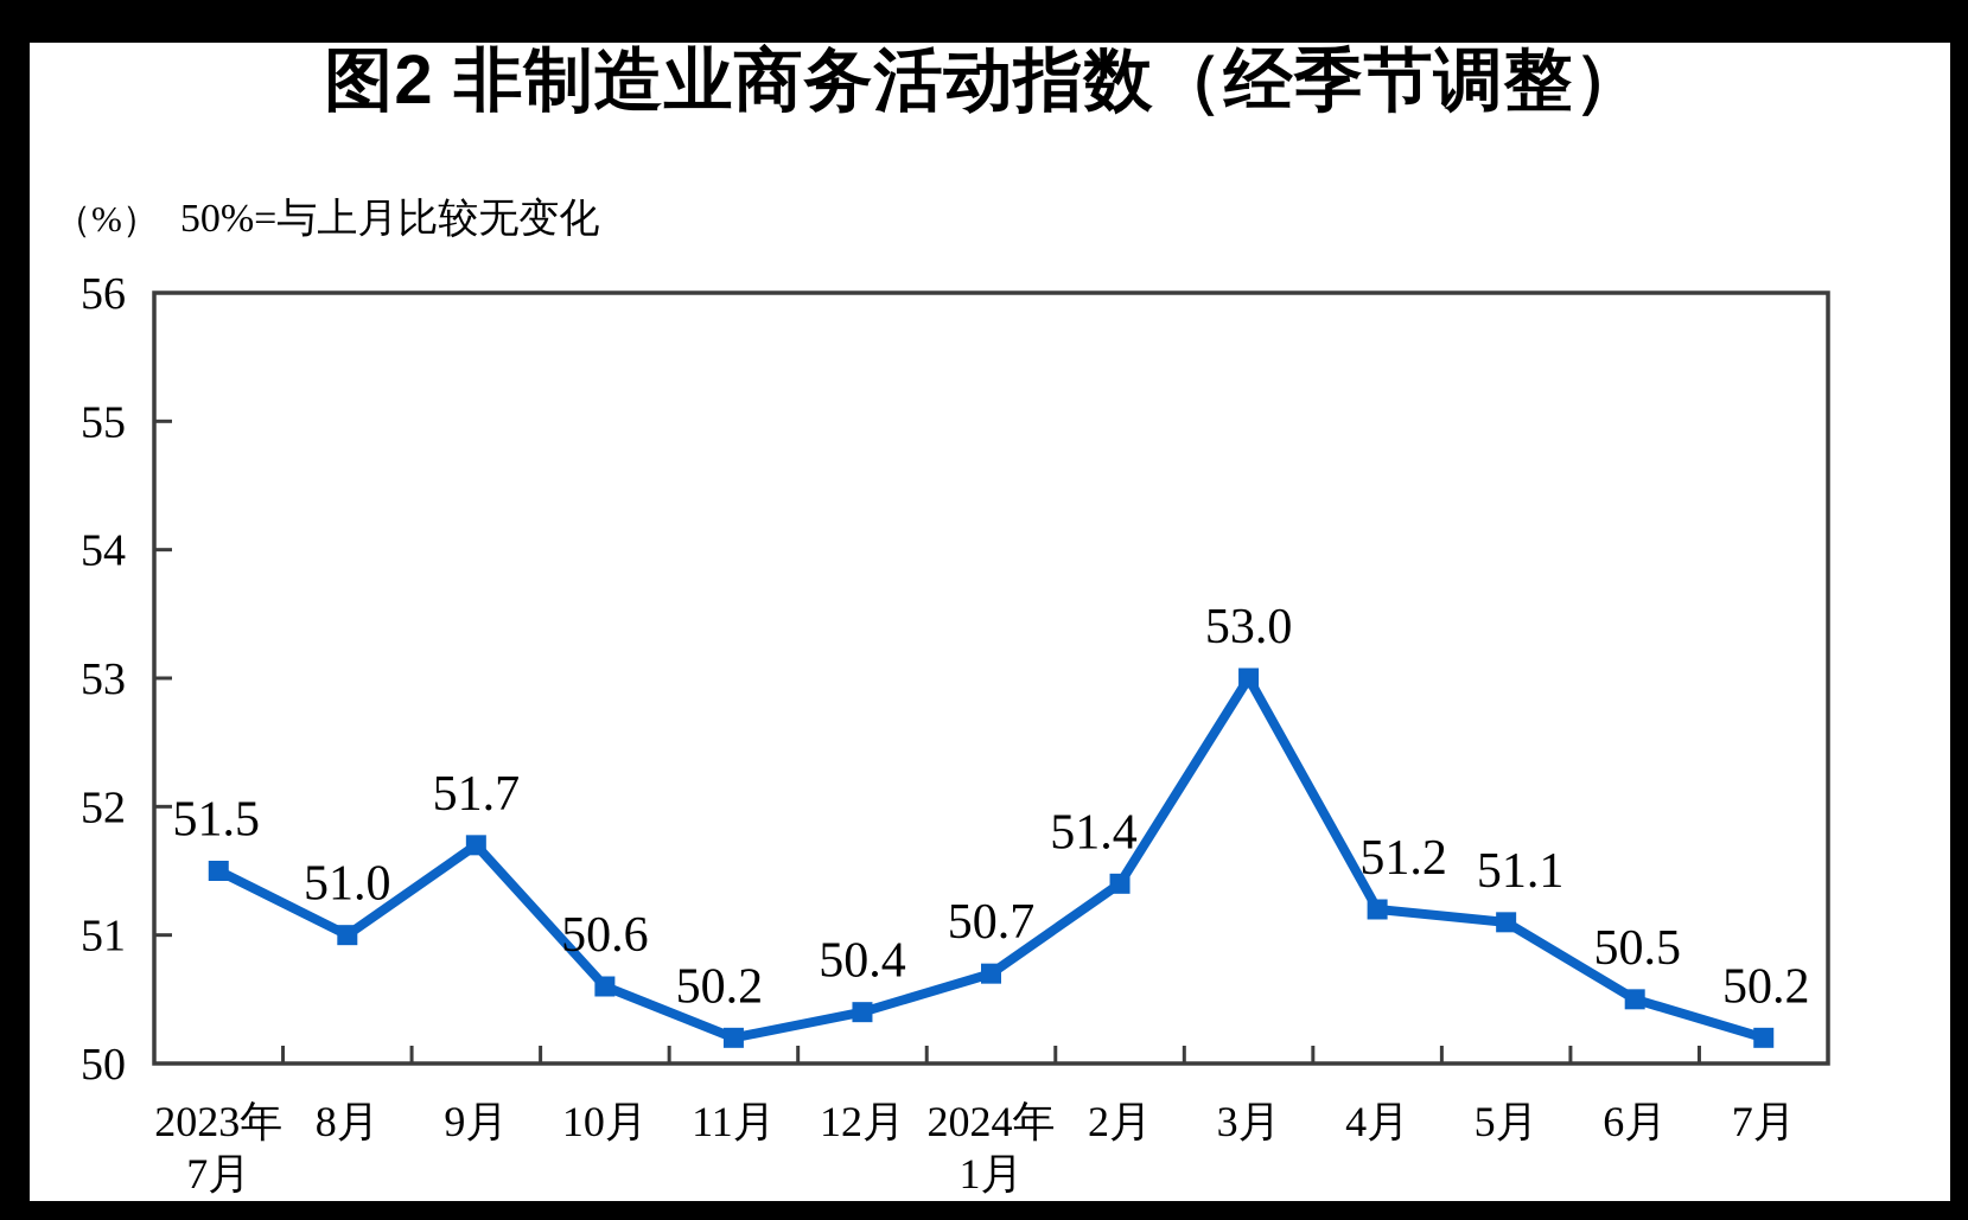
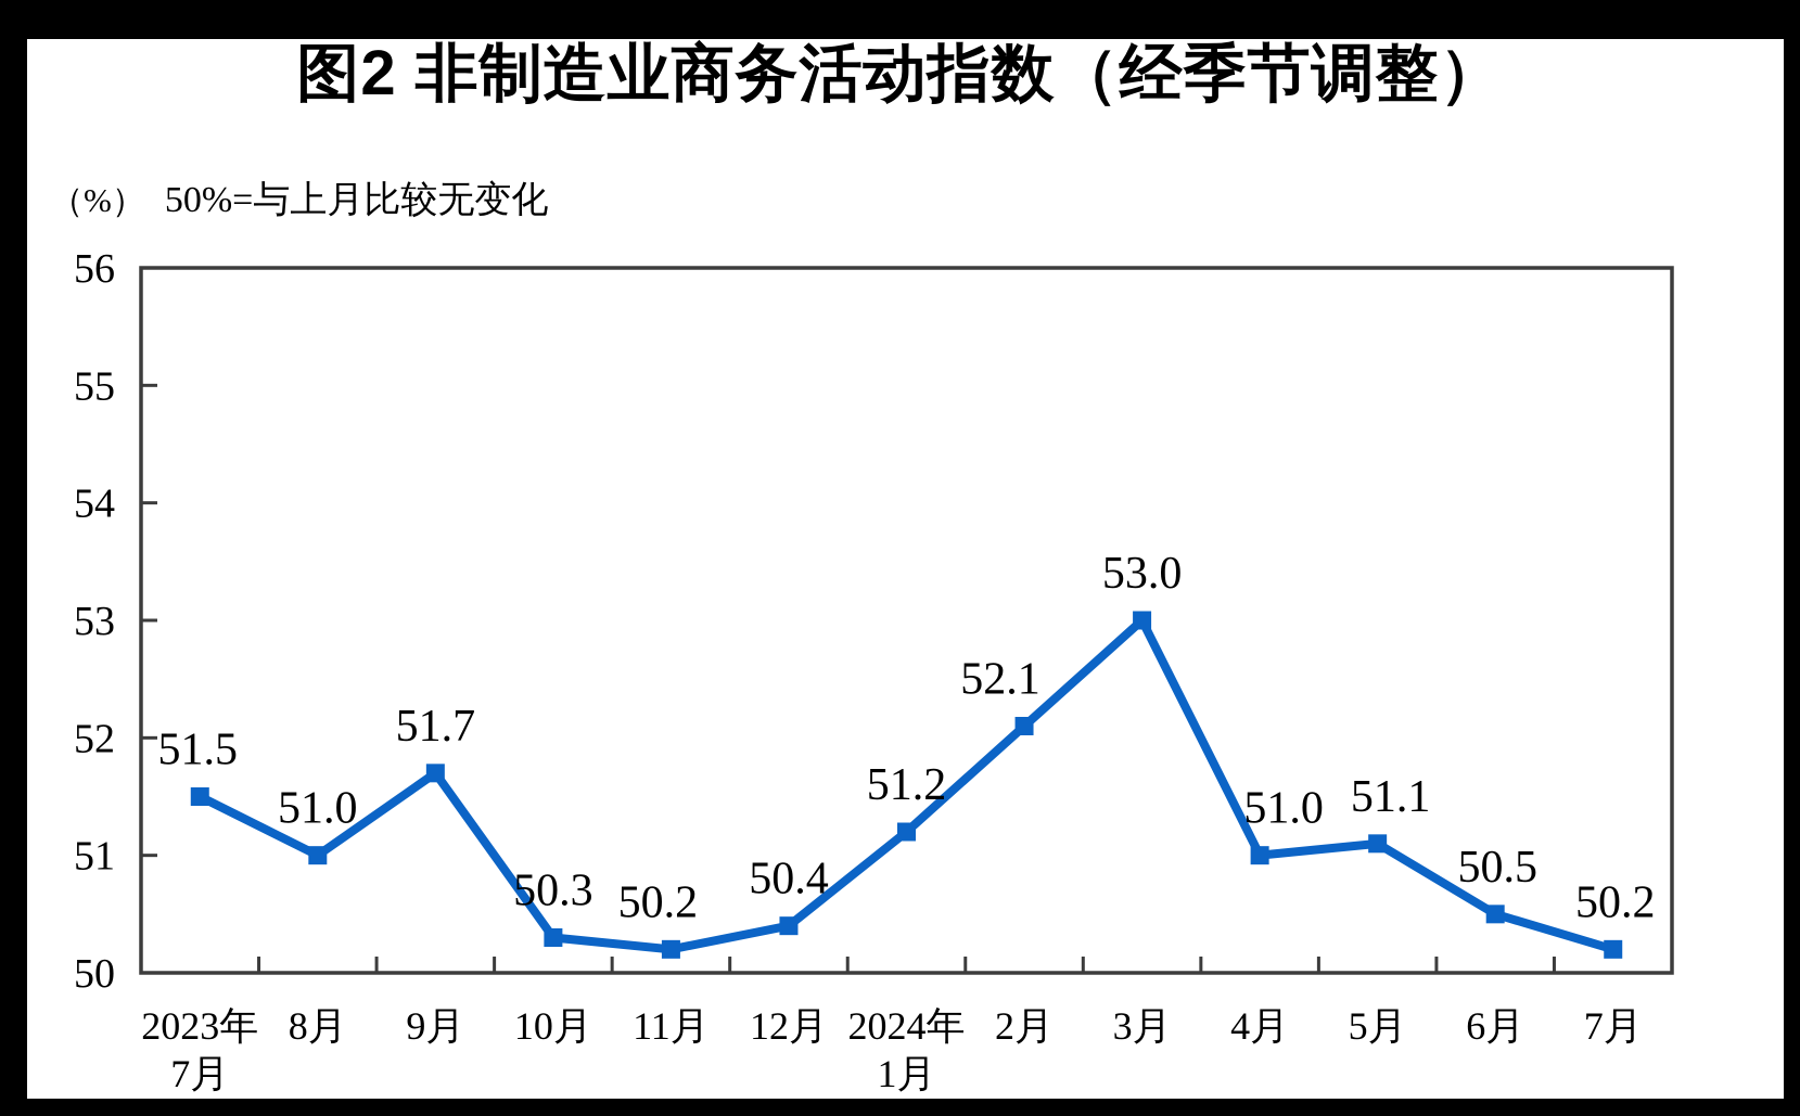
10月: 50.6 -> 50.3
2024年 1月: 50.7 -> 51.2
2月: 51.4 -> 52.1
4月: 51.2 -> 51.0
